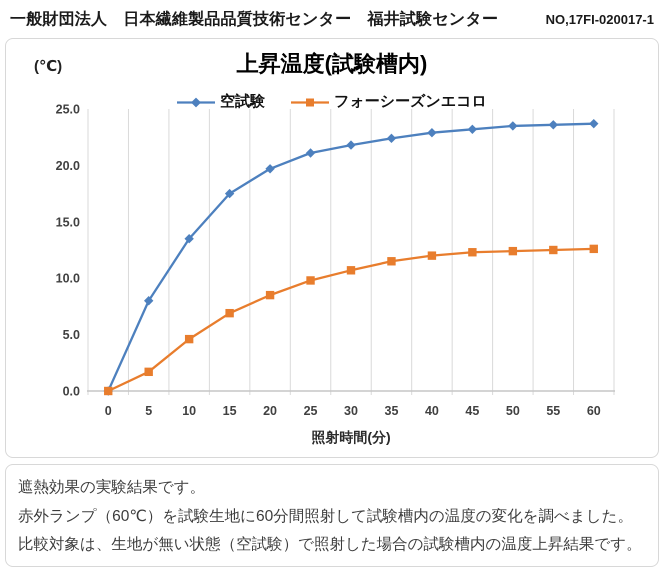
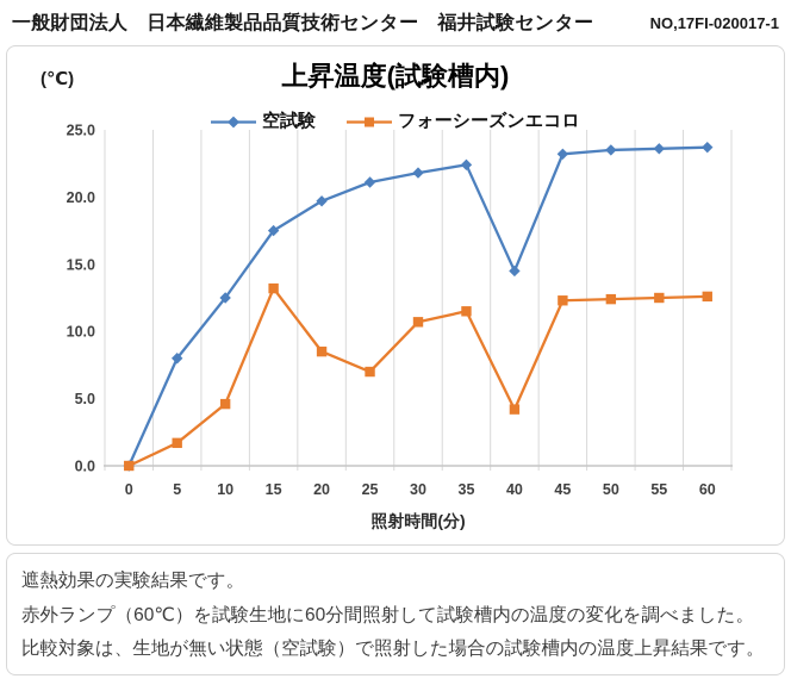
空試験/10: 13.5 -> 12.5
フォーシーズンエコロ/15: 6.9 -> 13.2
フォーシーズンエコロ/25: 9.8 -> 7.0
空試験/40: 22.9 -> 14.5
フォーシーズンエコロ/40: 12.0 -> 4.2
